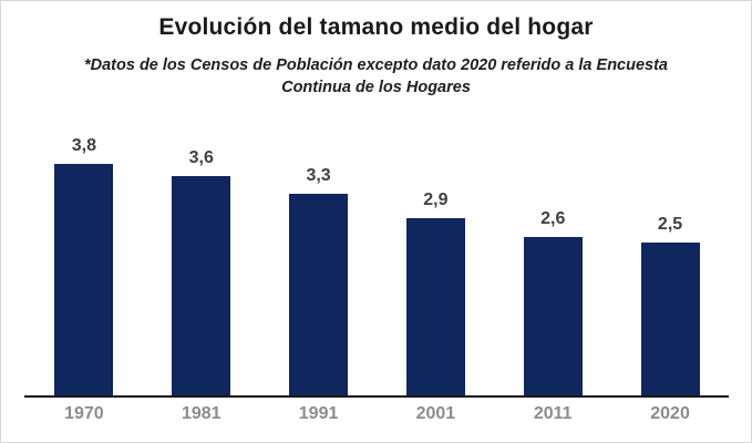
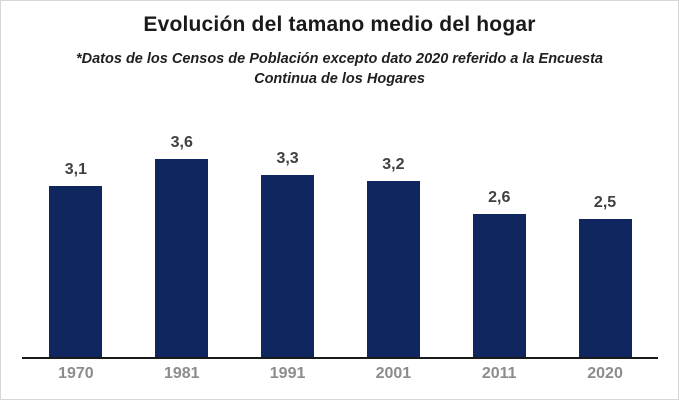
1970: 3,8 -> 3,1
2001: 2,9 -> 3,2
